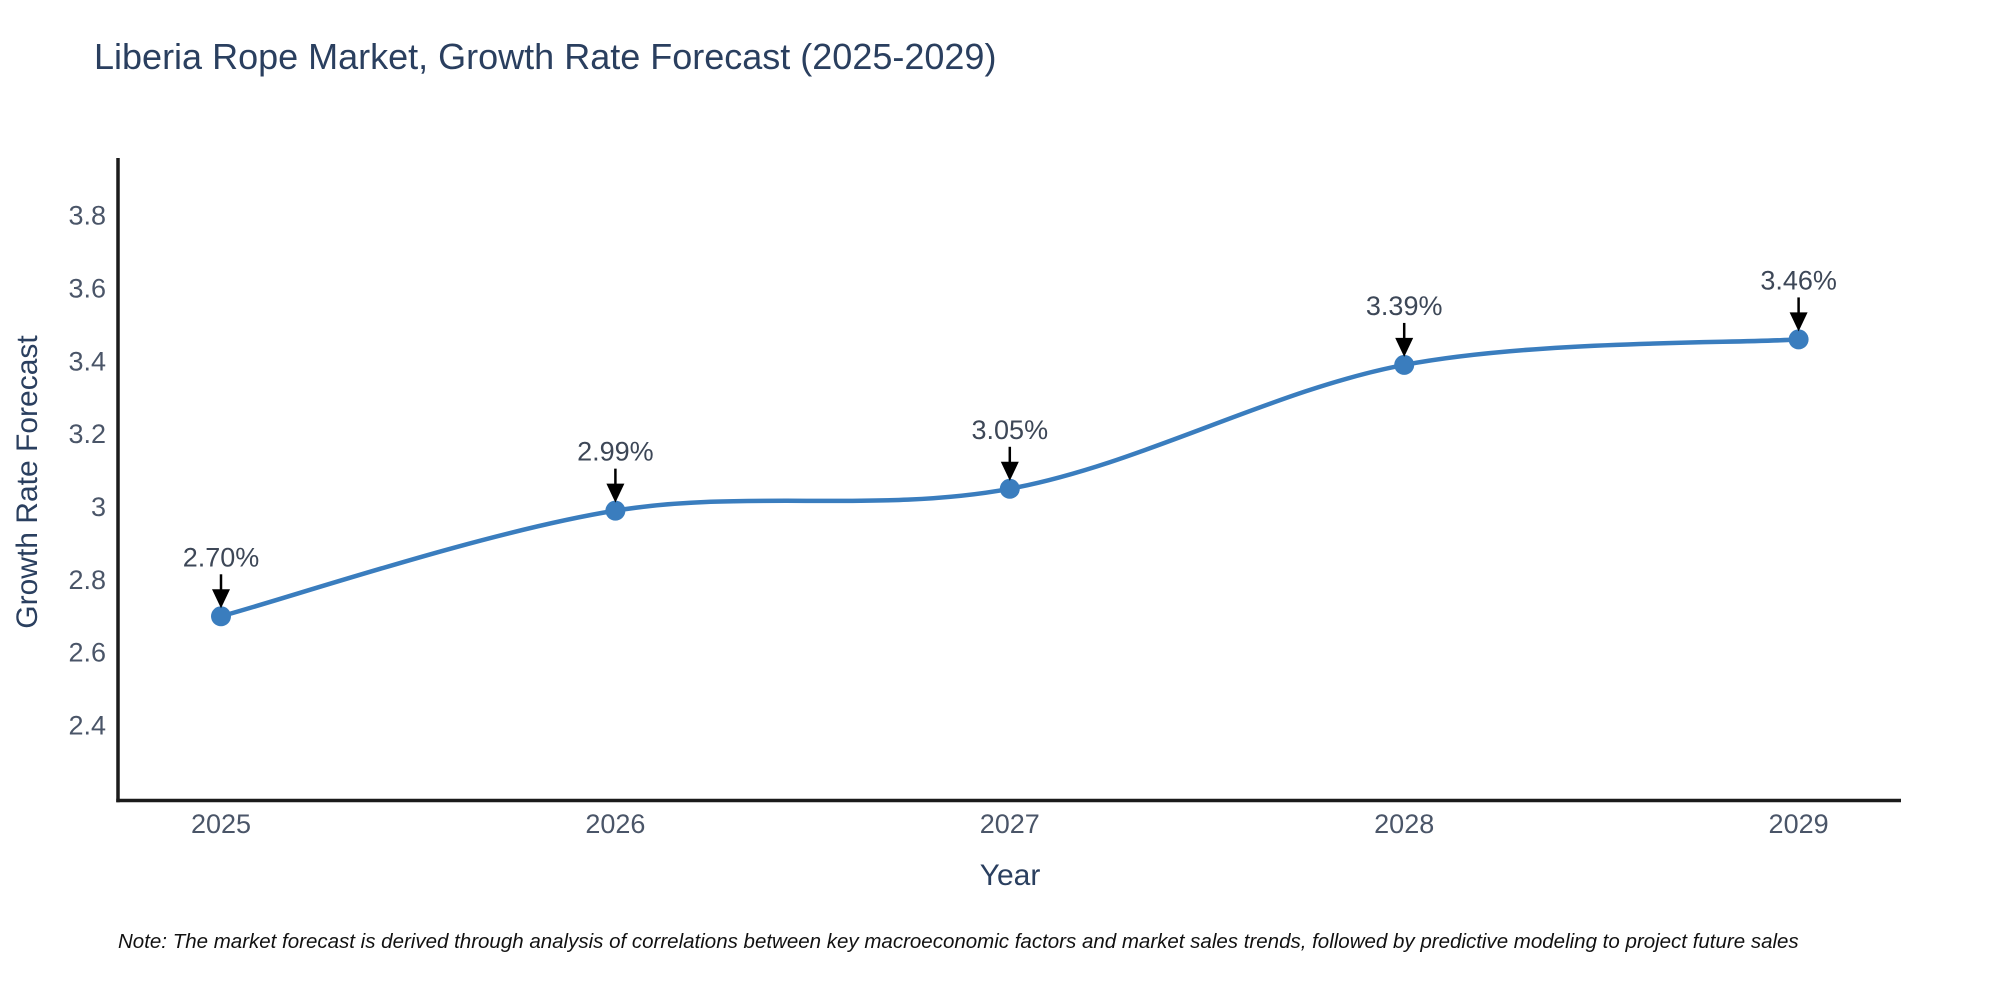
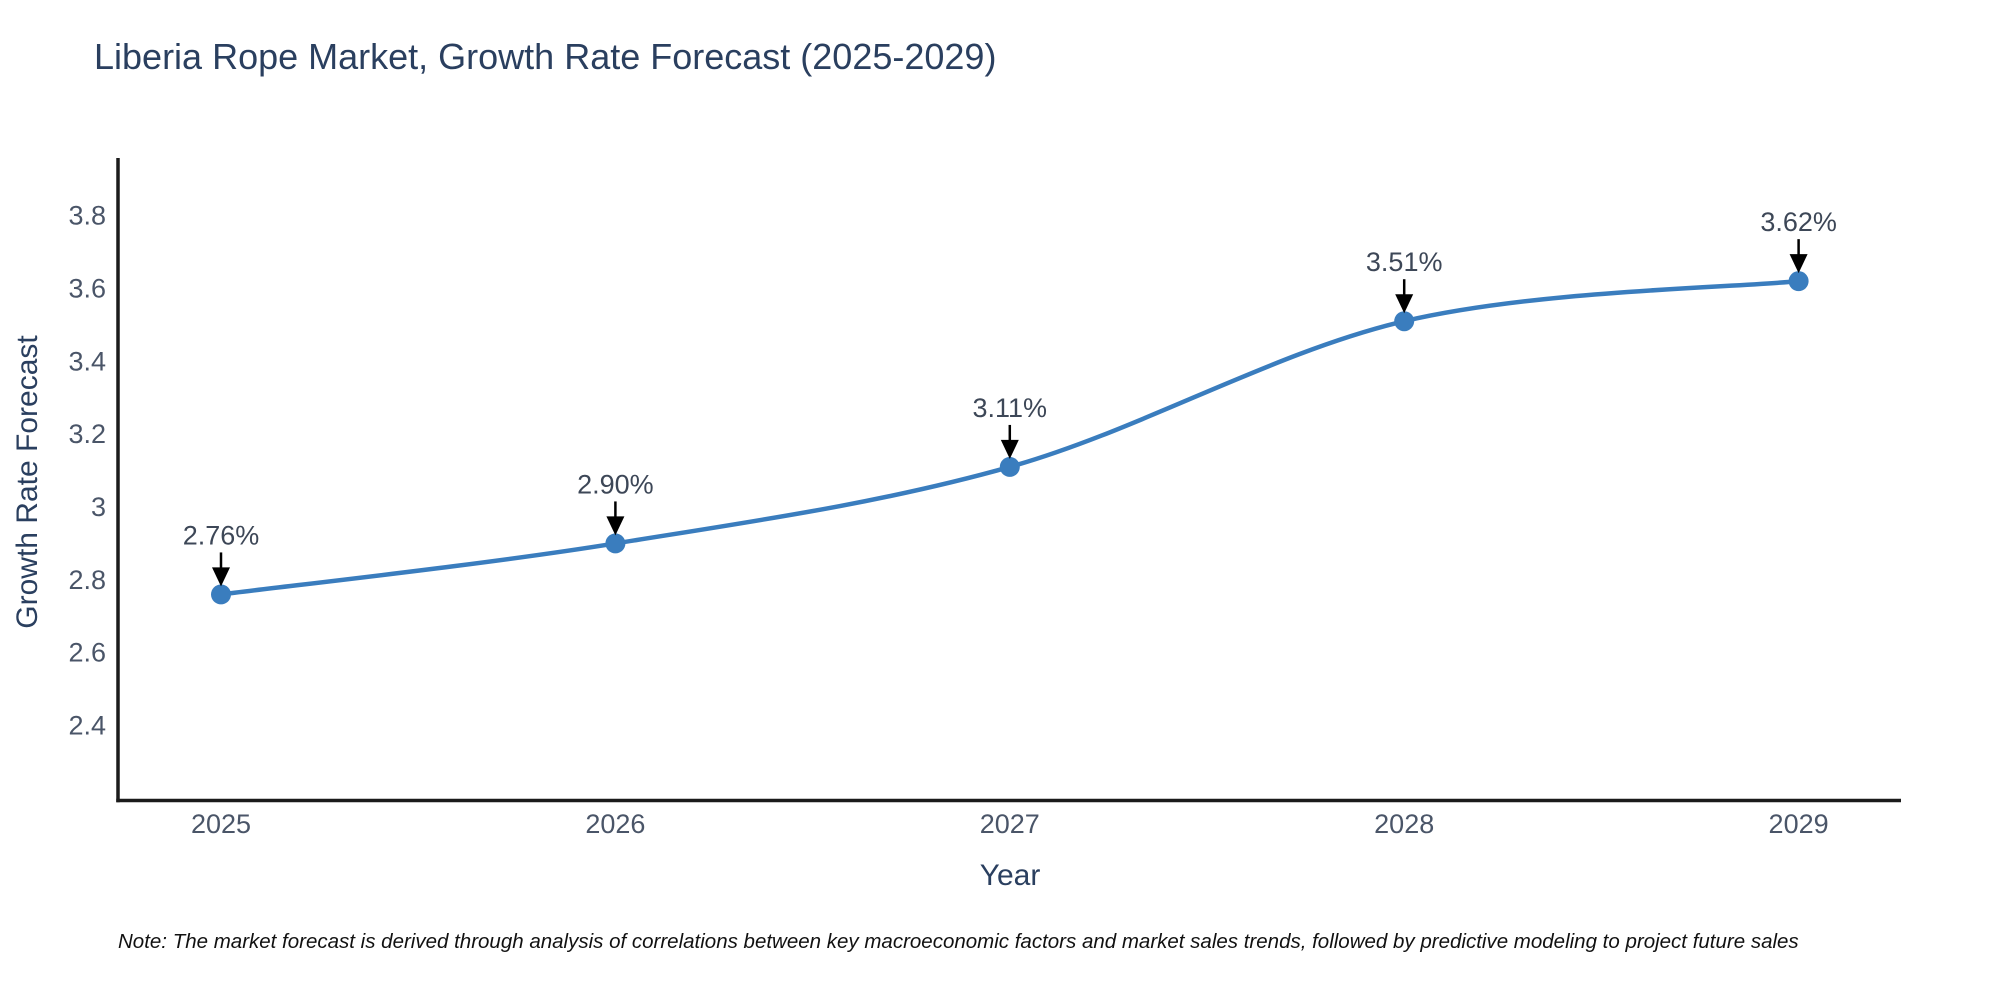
2025: 2.70% -> 2.76%
2026: 2.99% -> 2.90%
2027: 3.05% -> 3.11%
2028: 3.39% -> 3.51%
2029: 3.46% -> 3.62%
